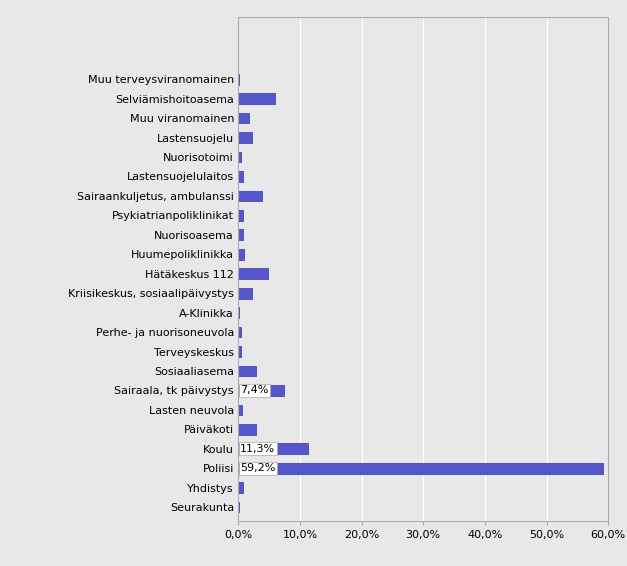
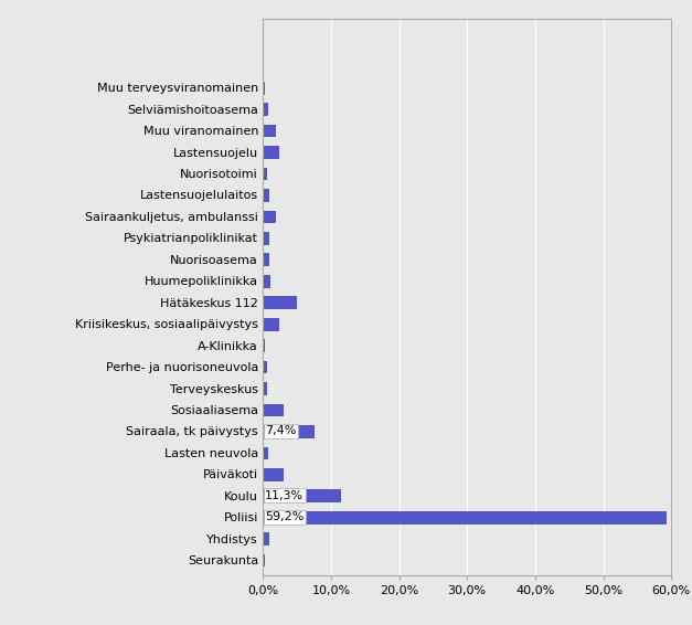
Selviämishoitoasema: 6,0% -> 0,6%
Sairaankuljetus, ambulanssi: 3,8% -> 1,8%
